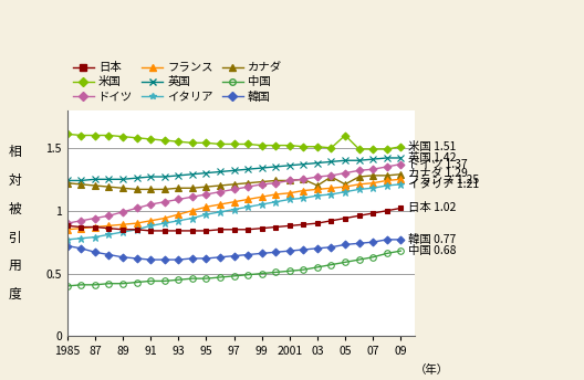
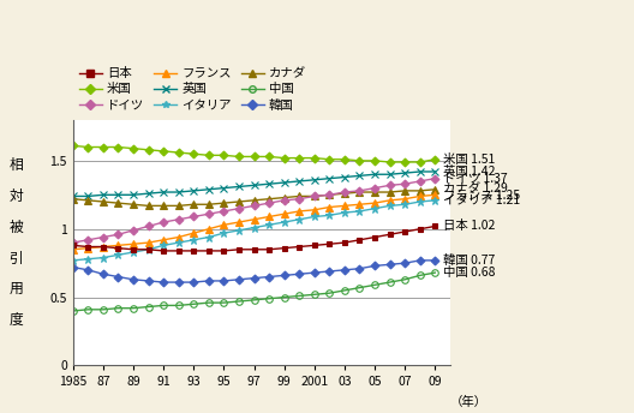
カナダ/03: 1.20 -> 1.26
カナダ/05: 1.21 -> 1.27
米国/05: 1.60 -> 1.50
